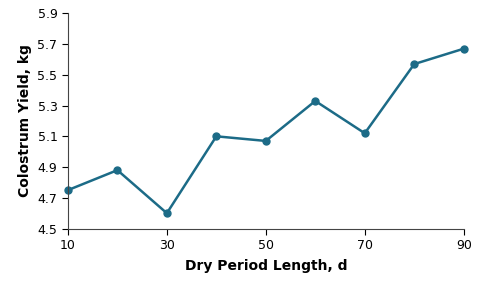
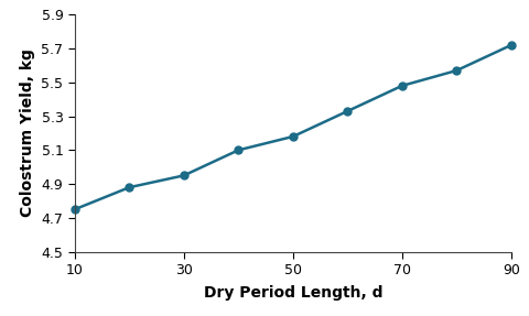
30: 4.60 -> 4.95
50: 5.07 -> 5.18
70: 5.12 -> 5.48
90: 5.67 -> 5.72
